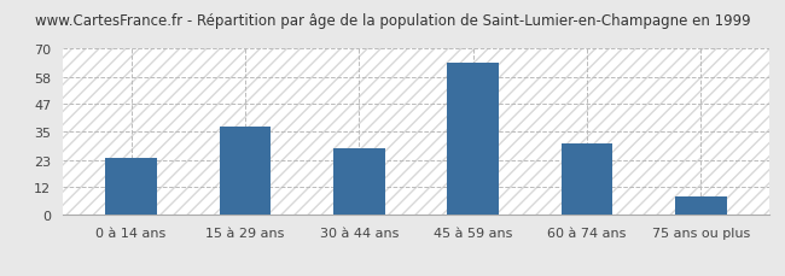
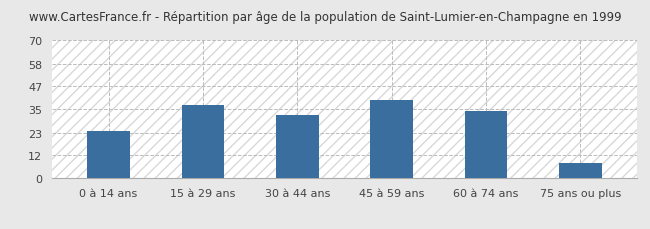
30 à 44 ans: 28 -> 32
45 à 59 ans: 64 -> 40
60 à 74 ans: 30 -> 34
